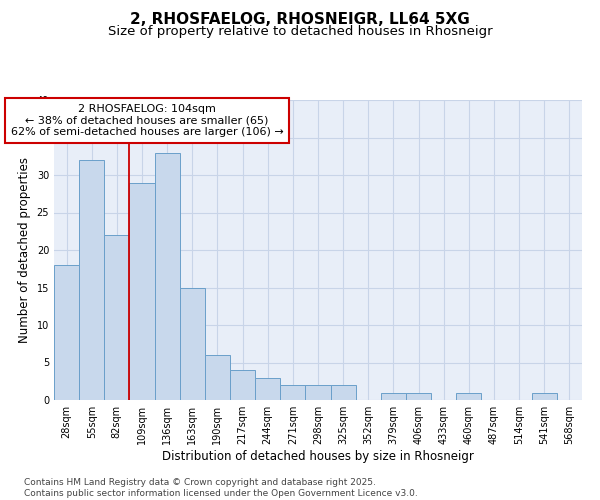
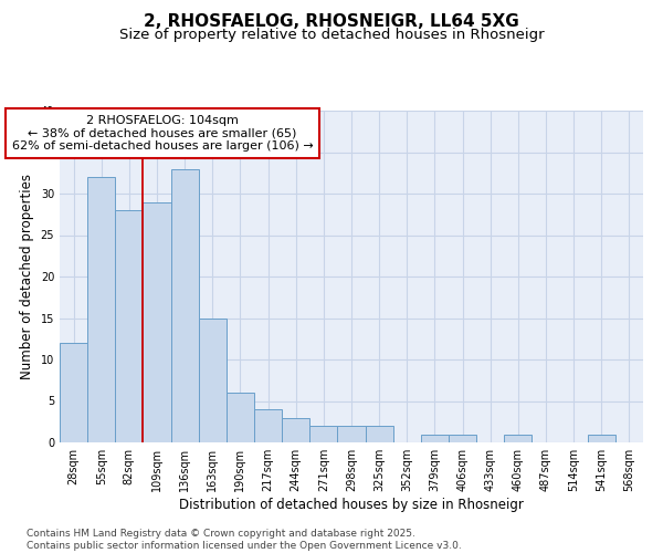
28sqm: 18 -> 12
82sqm: 22 -> 28
